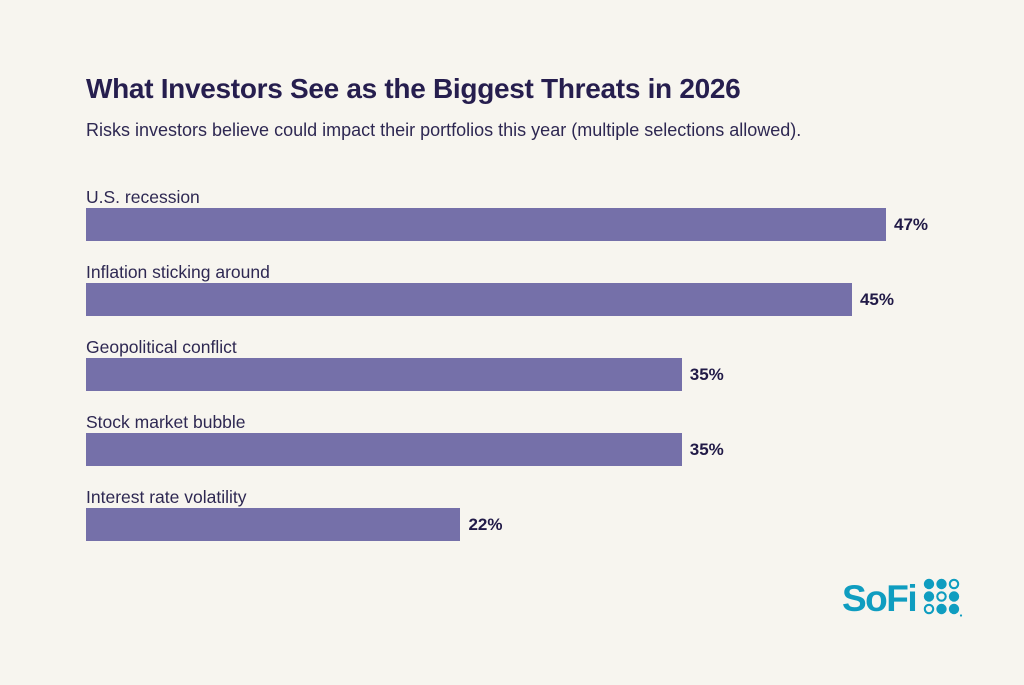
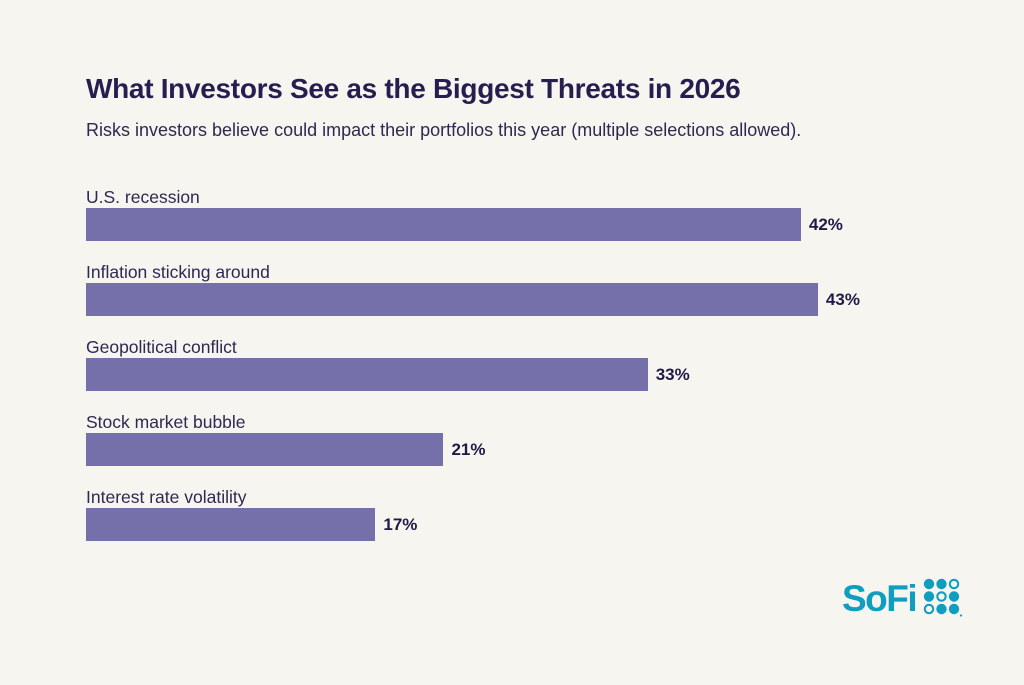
U.S. recession: 47% -> 42%
Inflation sticking around: 45% -> 43%
Geopolitical conflict: 35% -> 33%
Stock market bubble: 35% -> 21%
Interest rate volatility: 22% -> 17%
